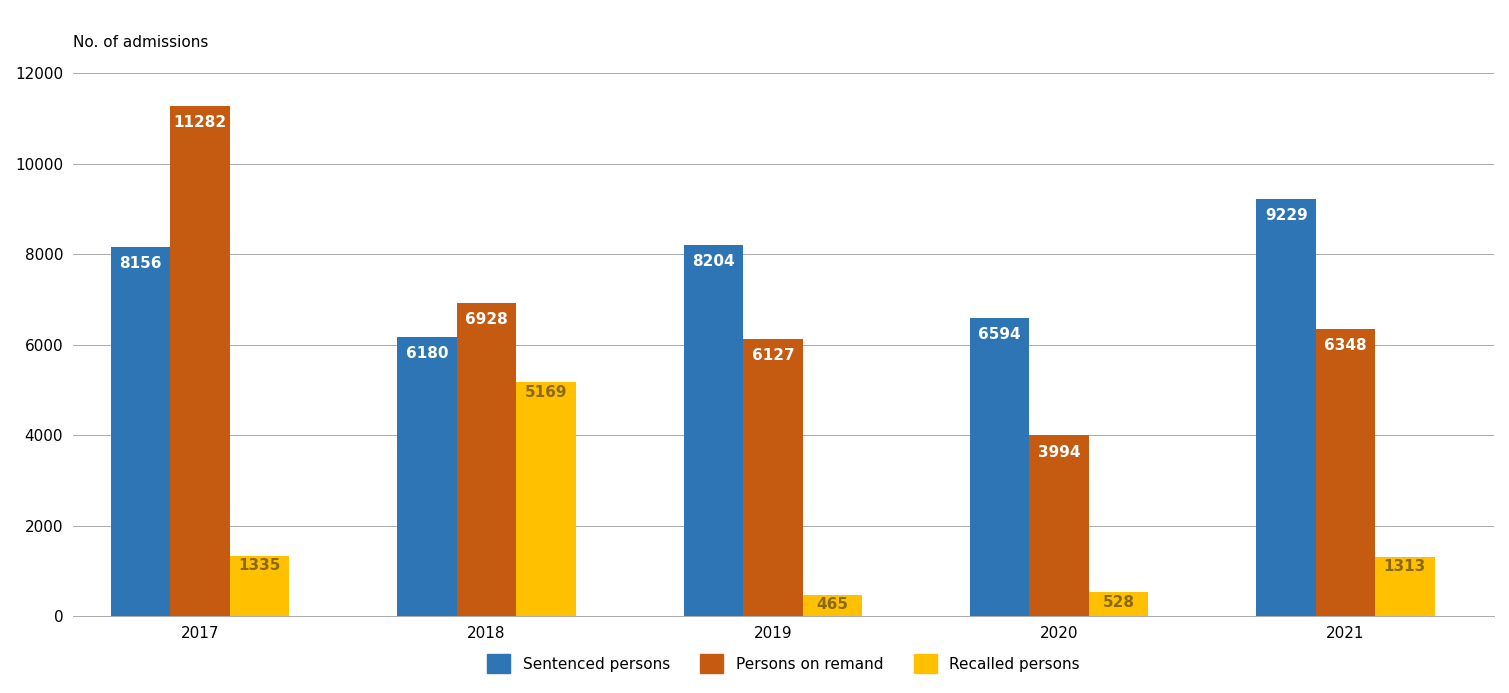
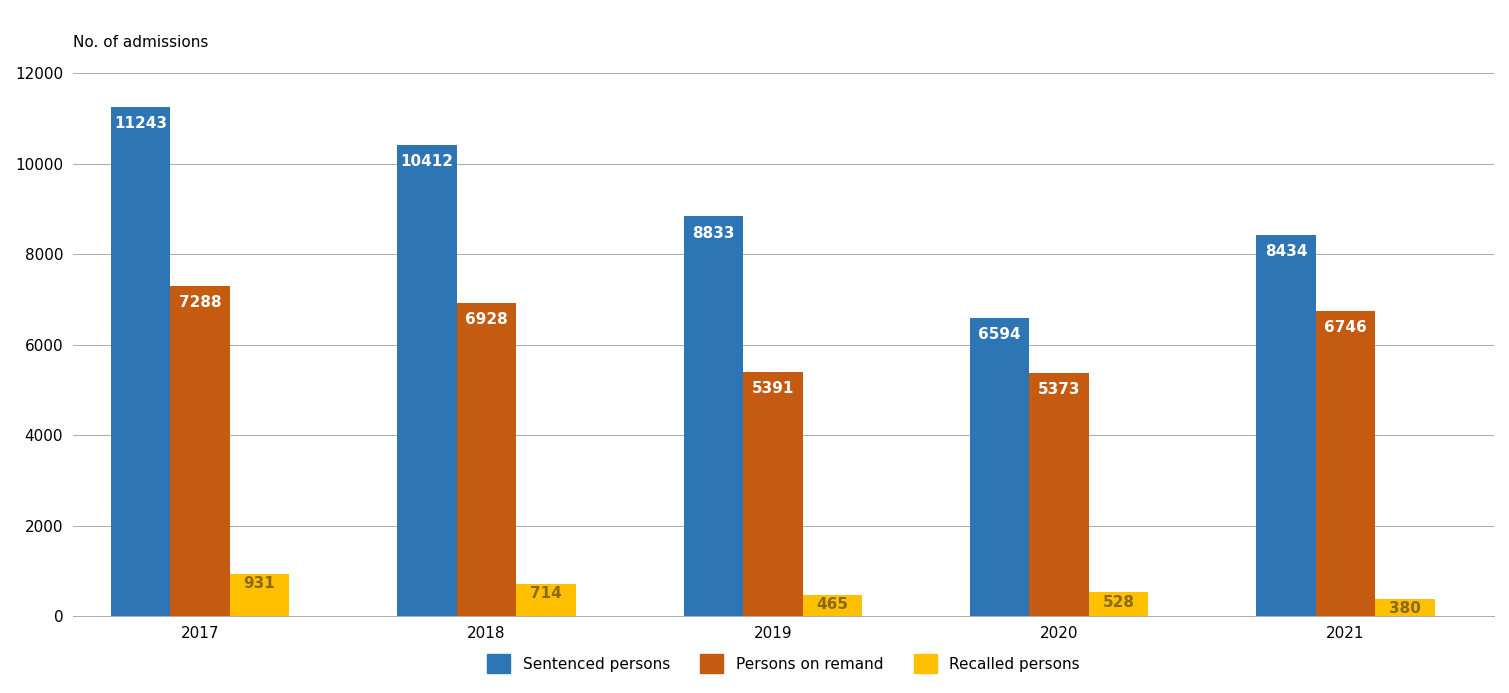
Sentenced persons/2017: 8156 -> 11243
Persons on remand/2017: 11282 -> 7288
Recalled persons/2017: 1335 -> 931
Sentenced persons/2018: 6180 -> 10412
Recalled persons/2018: 5169 -> 714
Sentenced persons/2019: 8204 -> 8833
Persons on remand/2019: 6127 -> 5391
Persons on remand/2020: 3994 -> 5373
Sentenced persons/2021: 9229 -> 8434
Persons on remand/2021: 6348 -> 6746
Recalled persons/2021: 1313 -> 380
